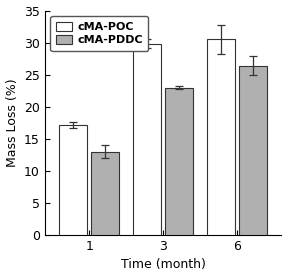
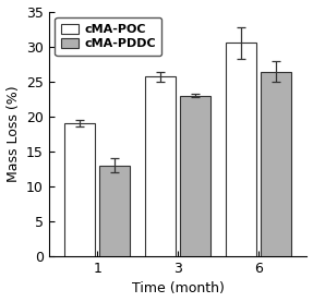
cMA-POC/1: 17.2 -> 19.0
cMA-POC/3: 29.8 -> 25.7
